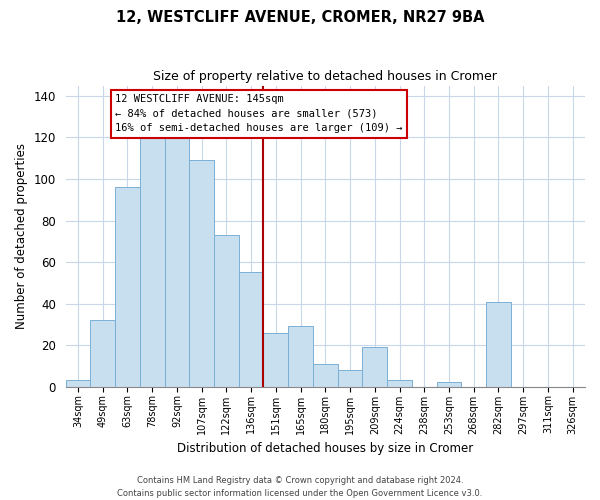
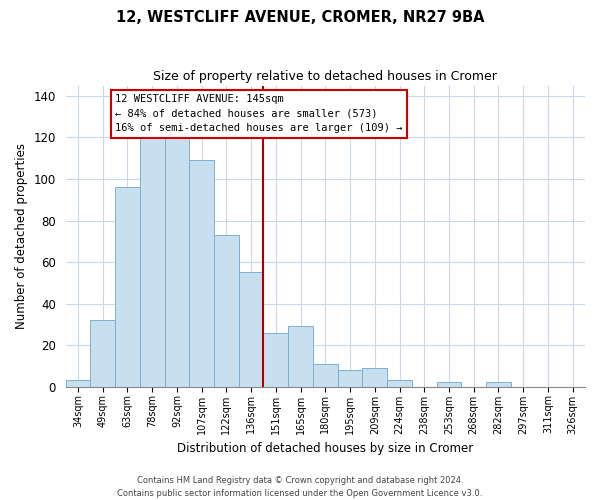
209sqm: 19 -> 9
282sqm: 41 -> 2
